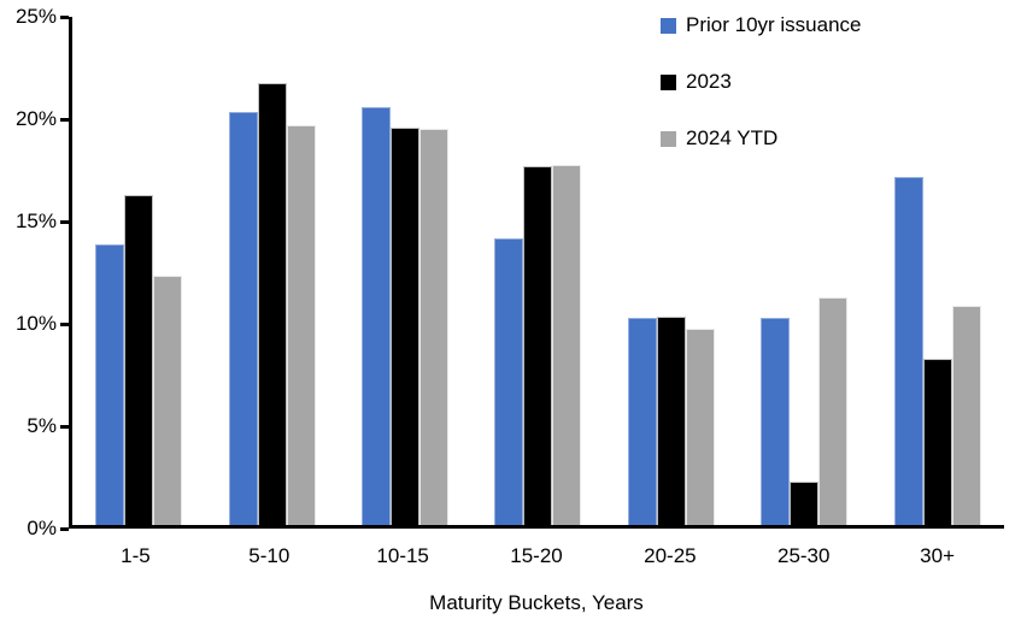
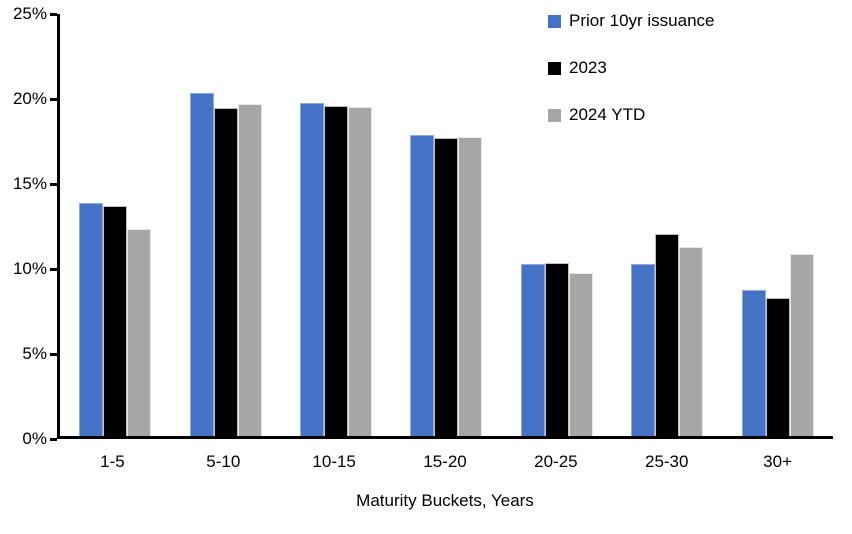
2023/1-5: 16.1% -> 13.5%
2023/5-10: 21.6% -> 19.3%
Prior 10yr issuance/10-15: 20.4% -> 19.6%
Prior 10yr issuance/15-20: 14.0% -> 17.7%
2023/25-30: 2.1% -> 11.9%
Prior 10yr issuance/30+: 17.0% -> 8.6%
